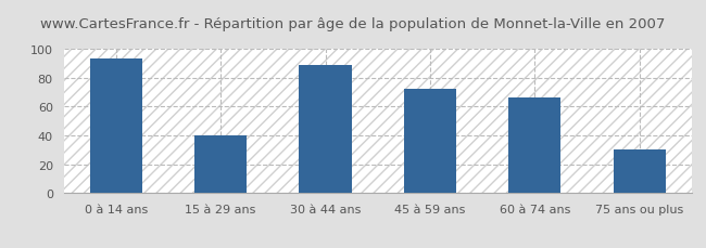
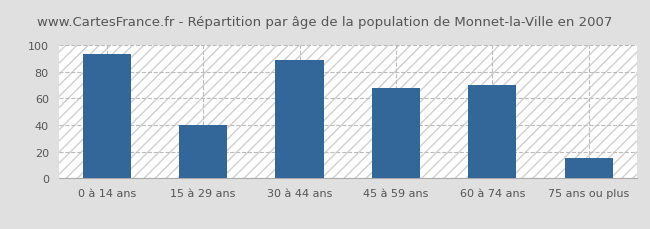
45 à 59 ans: 72 -> 68
60 à 74 ans: 66 -> 70
75 ans ou plus: 30 -> 15
